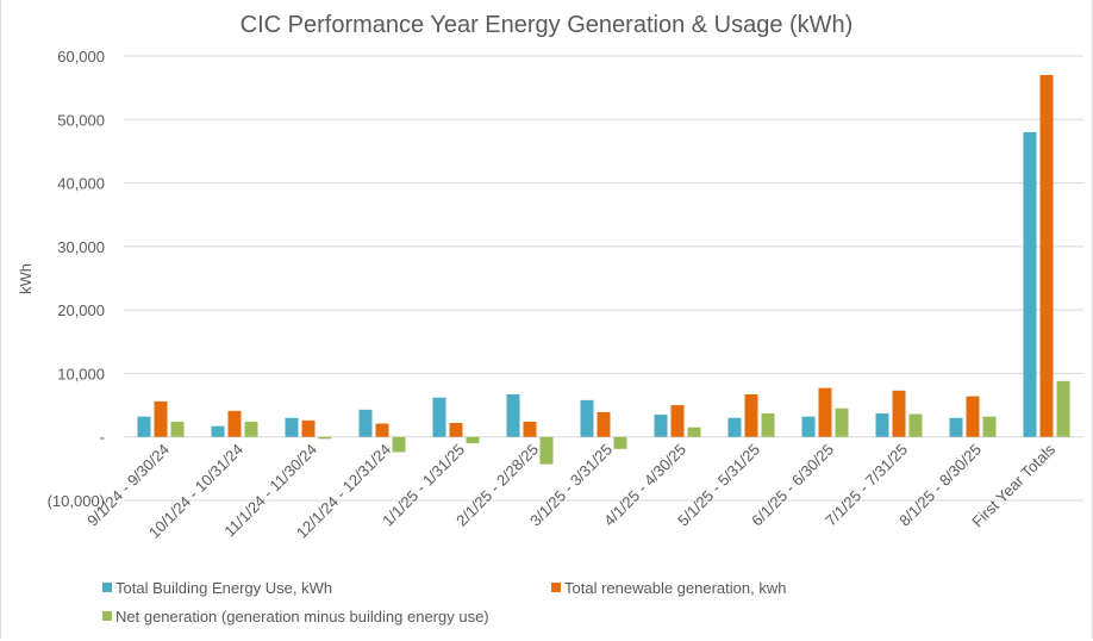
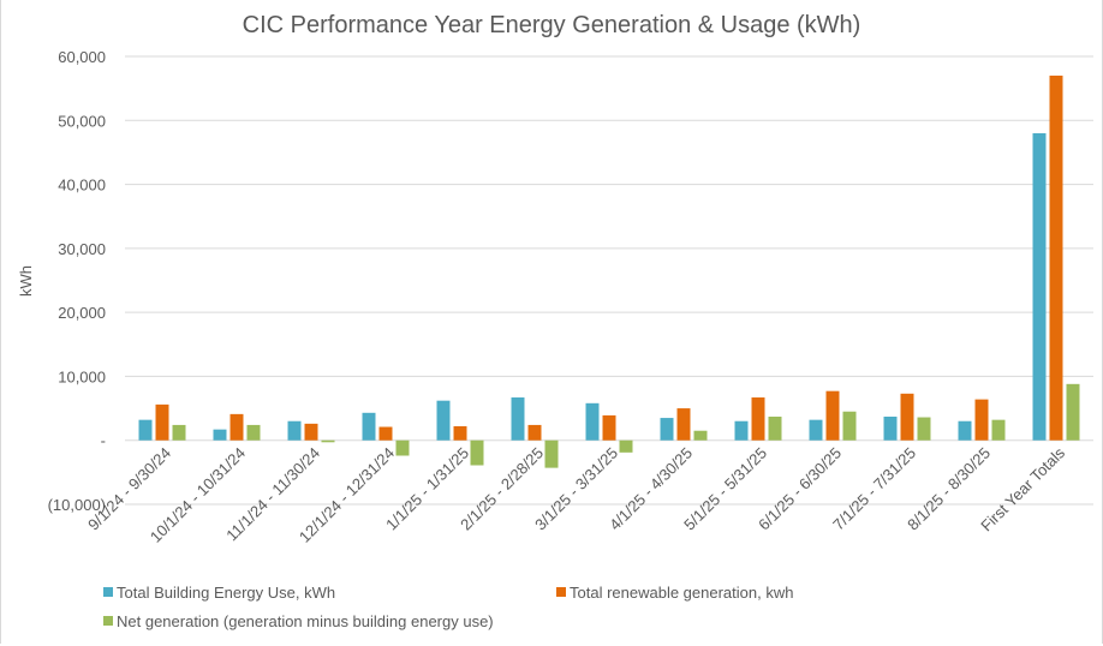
Net generation (generation minus building energy use)/1/1/25 - 1/31/25: -1000 -> -4000
